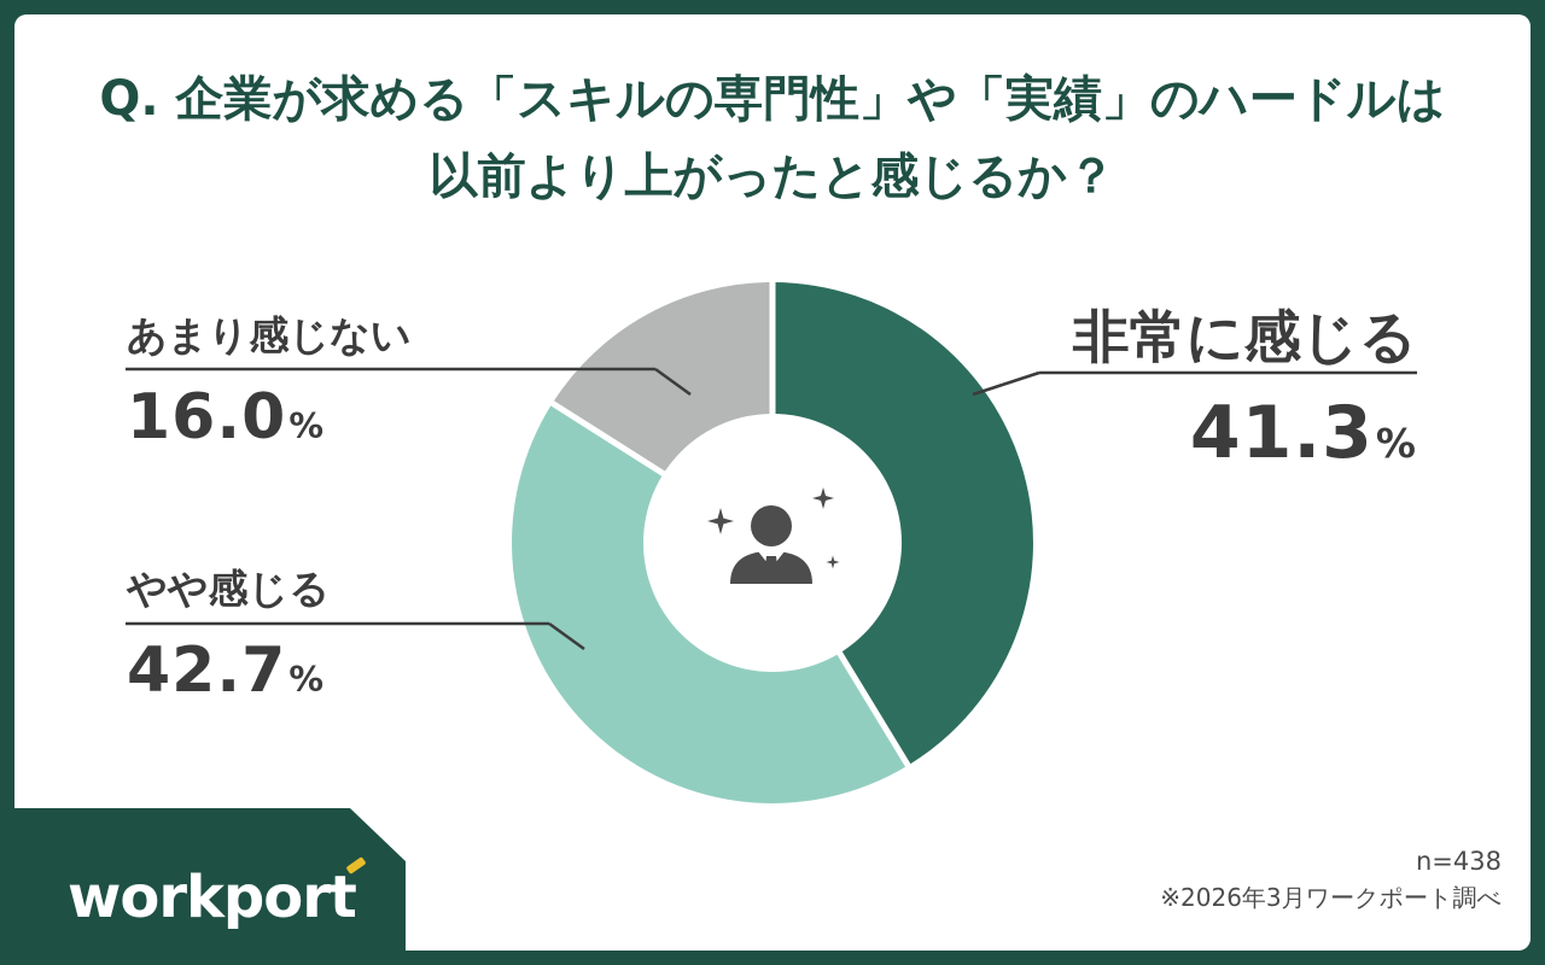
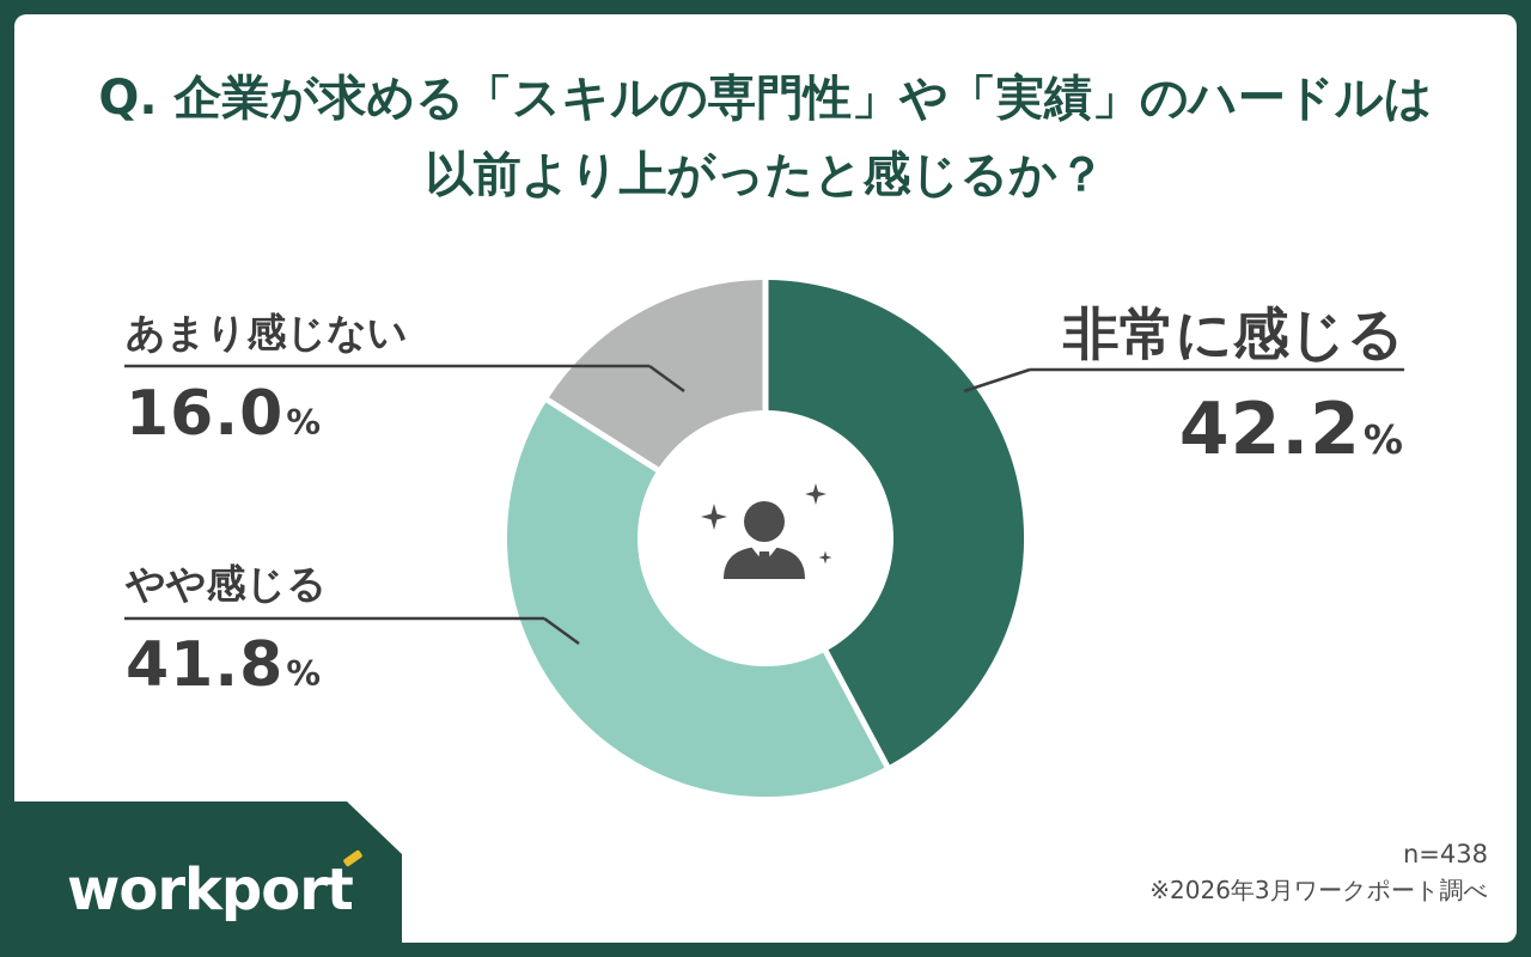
非常に感じる: 41.3 -> 42.2
やや感じる: 42.7 -> 41.8
